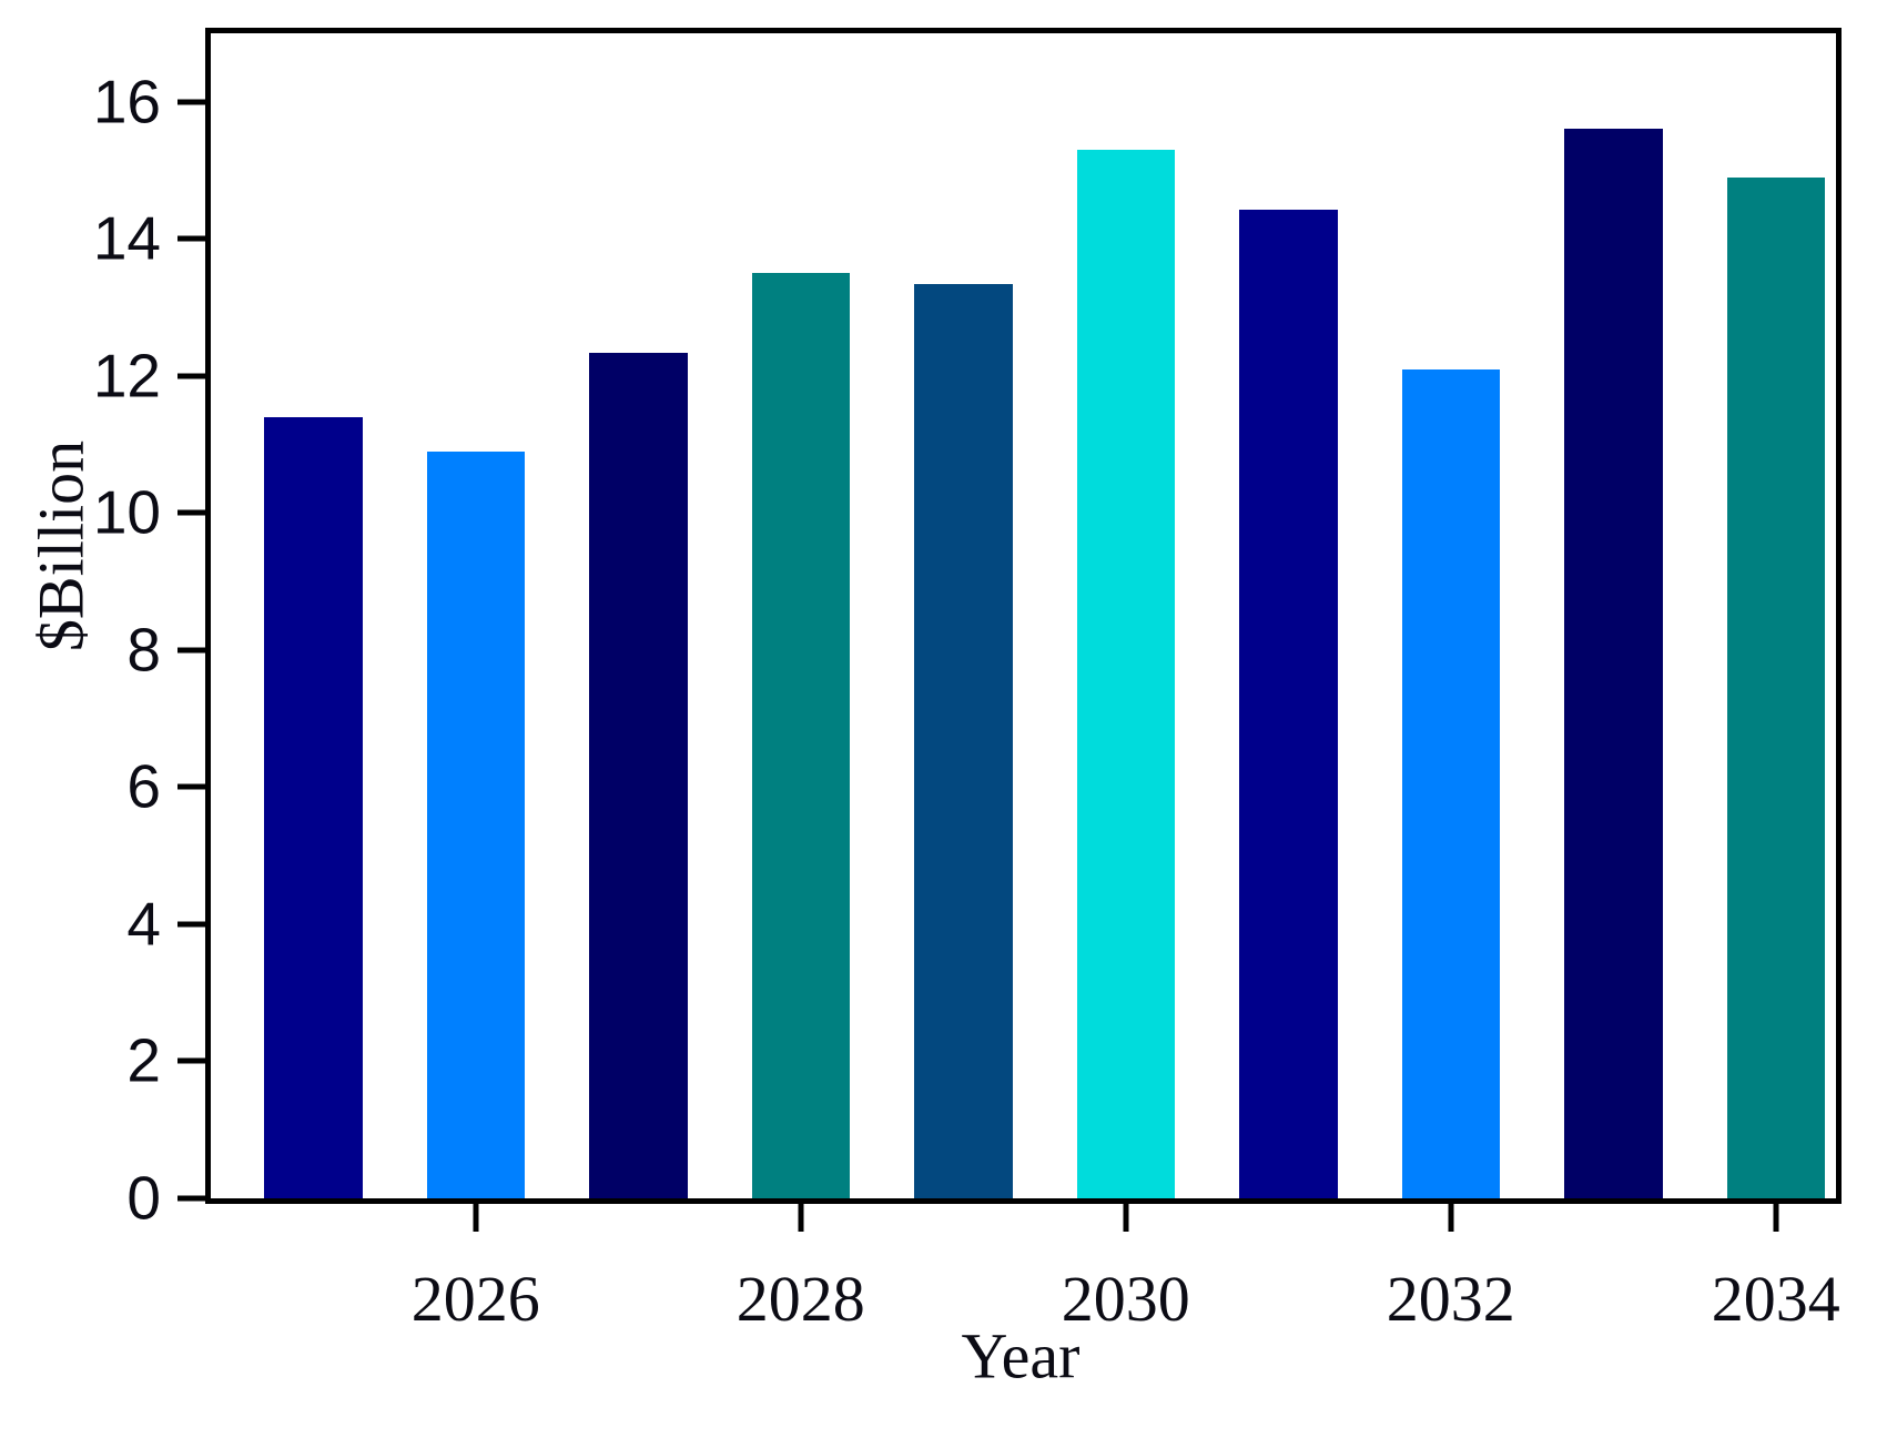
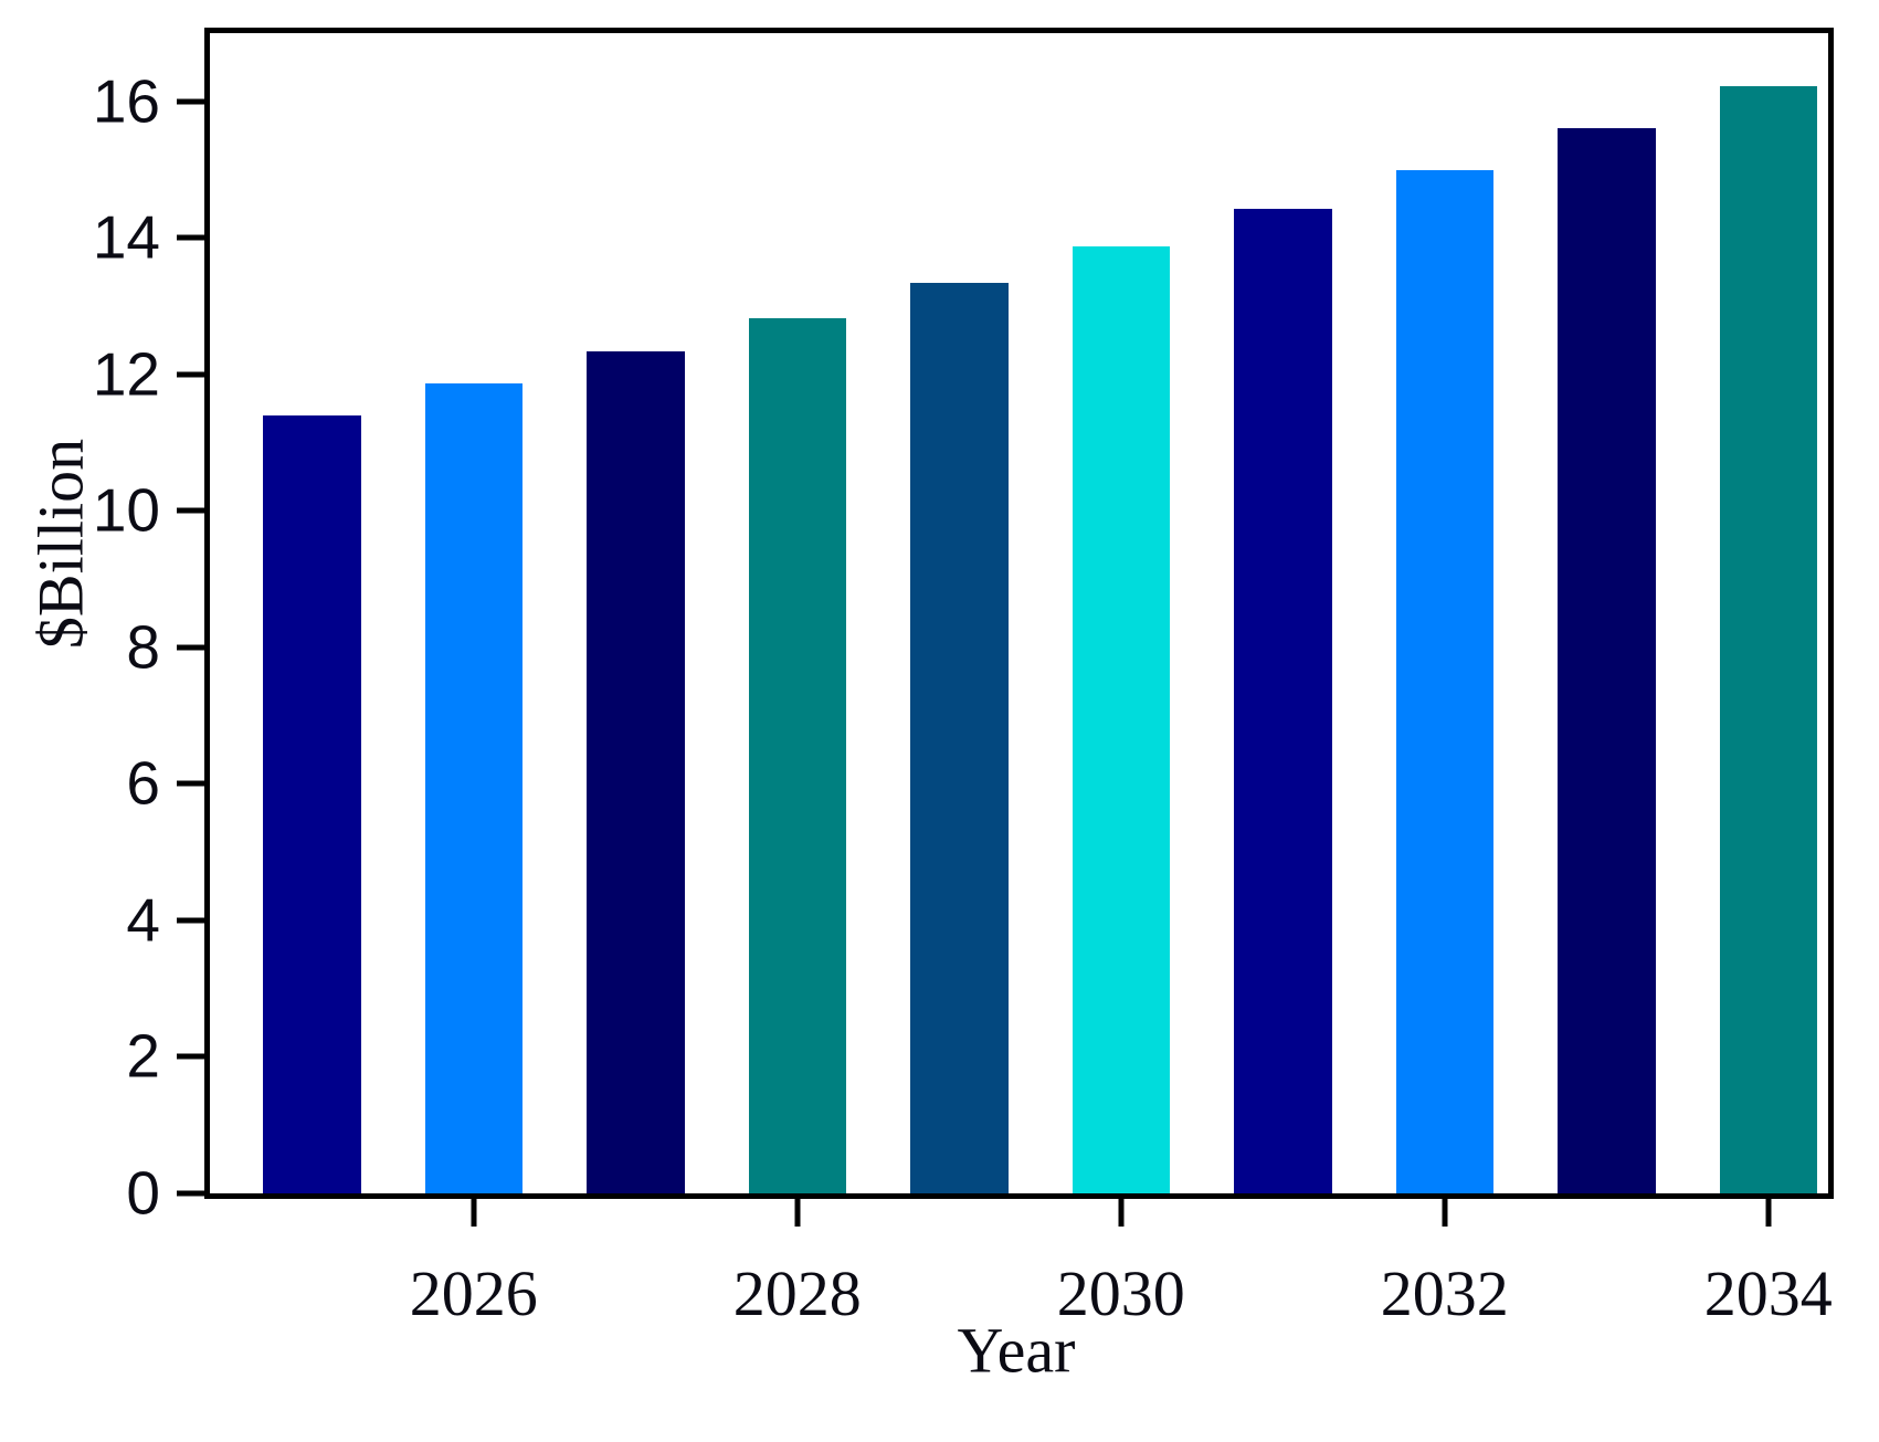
2026: 10.9 -> 11.9
2028: 13.5 -> 12.8
2030: 15.3 -> 13.9
2032: 12.1 -> 15.0
2034: 14.9 -> 16.2
